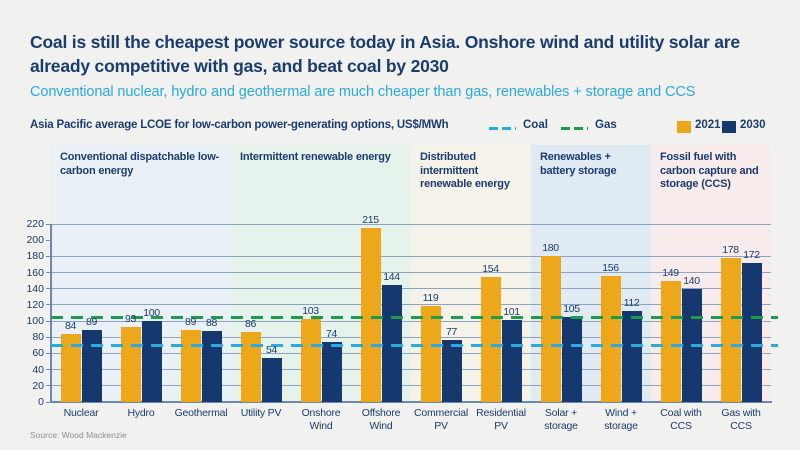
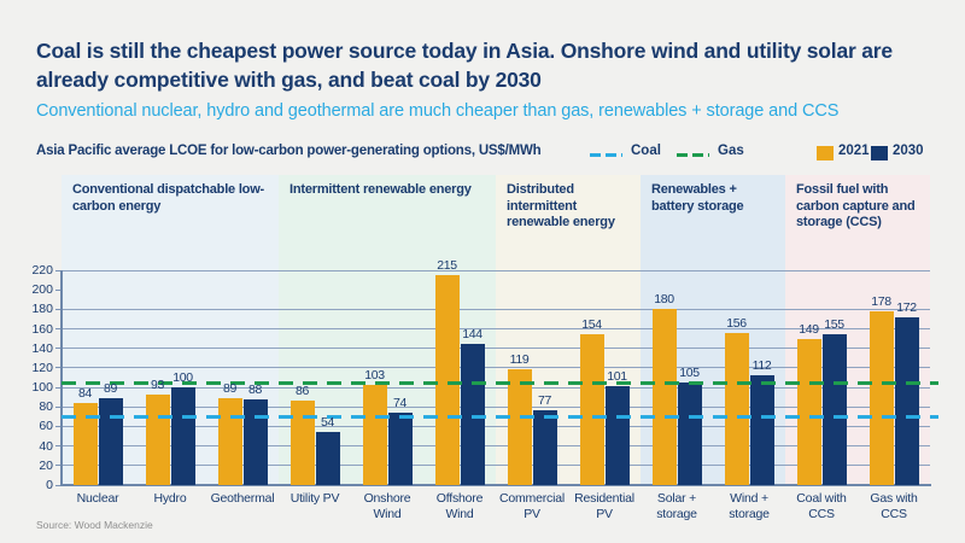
2030/Coal with CCS: 140 -> 155
